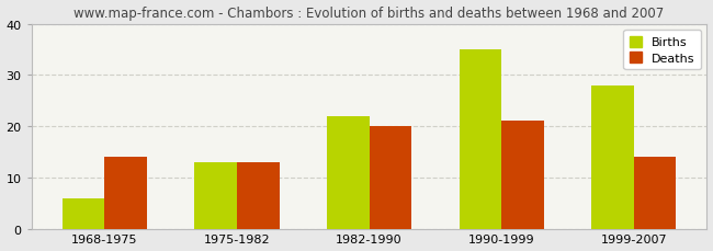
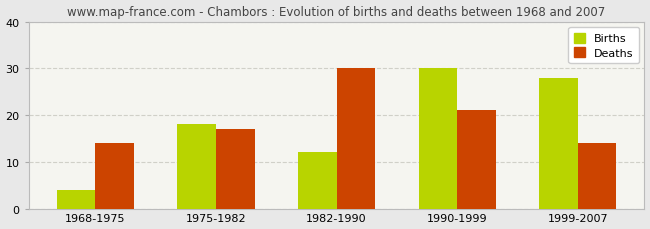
Births/1968-1975: 6 -> 4
Births/1975-1982: 13 -> 18
Deaths/1975-1982: 13 -> 17
Births/1982-1990: 22 -> 12
Deaths/1982-1990: 20 -> 30
Births/1990-1999: 35 -> 30
